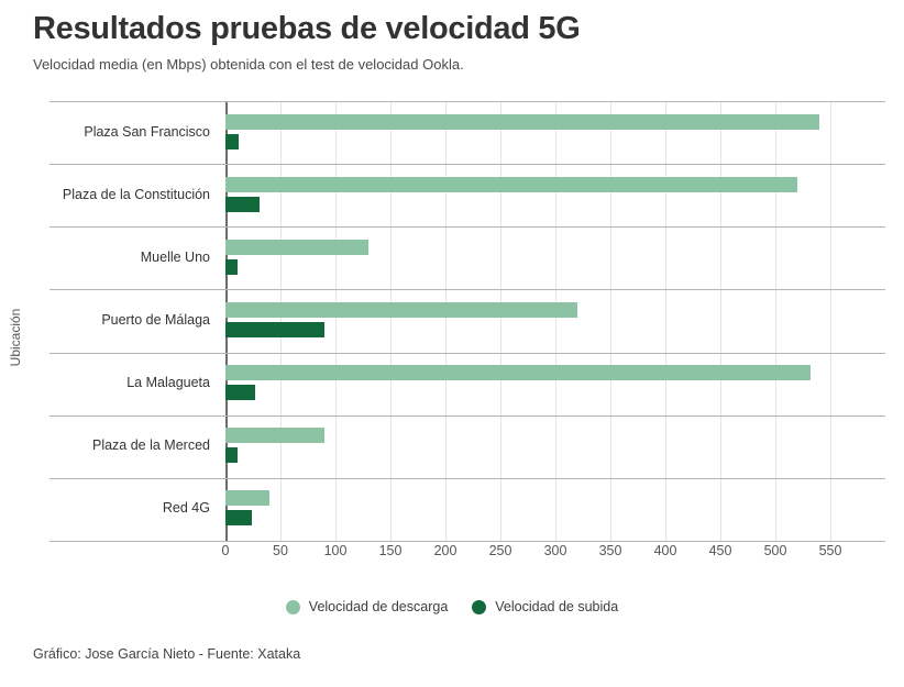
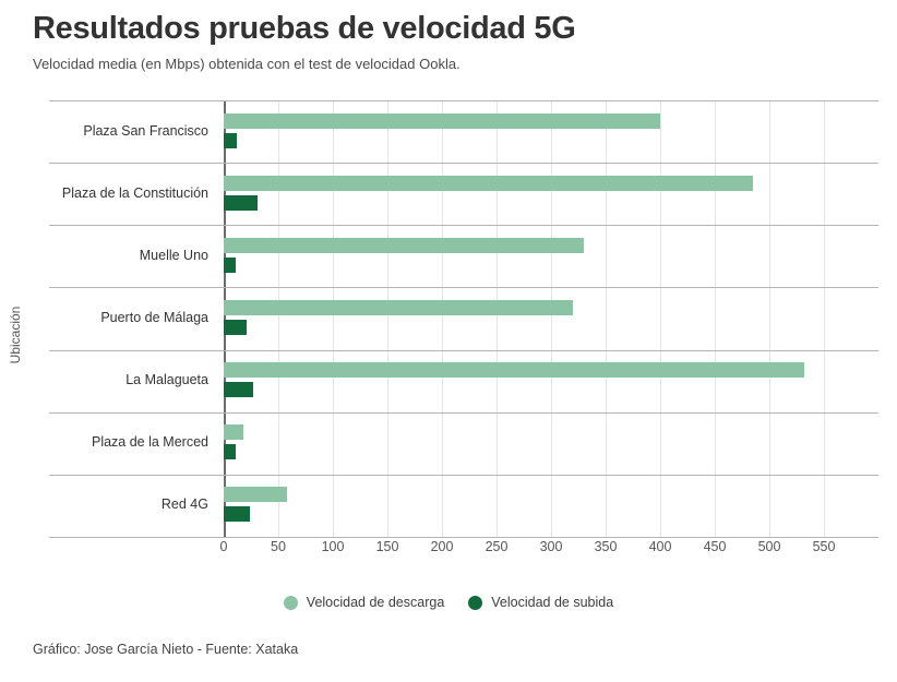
Velocidad de descarga/Plaza San Francisco: 540 -> 400
Velocidad de descarga/Plaza de la Constitución: 520 -> 480
Velocidad de descarga/Muelle Uno: 130 -> 330
Velocidad de subida/Puerto de Málaga: 90 -> 20
Velocidad de descarga/Plaza de la Merced: 90 -> 20
Velocidad de descarga/Red 4G: 40 -> 60
